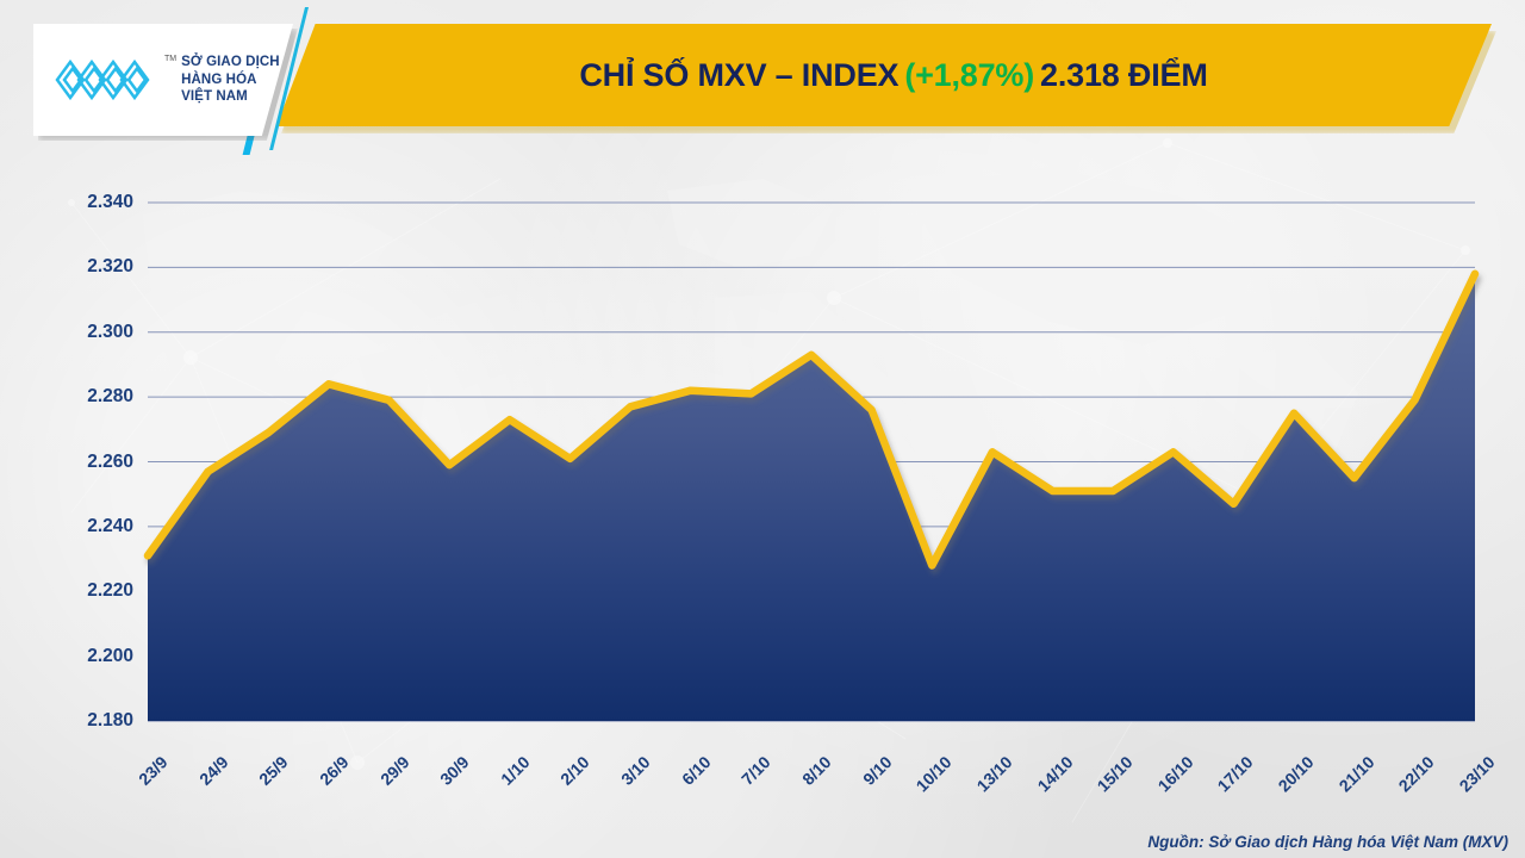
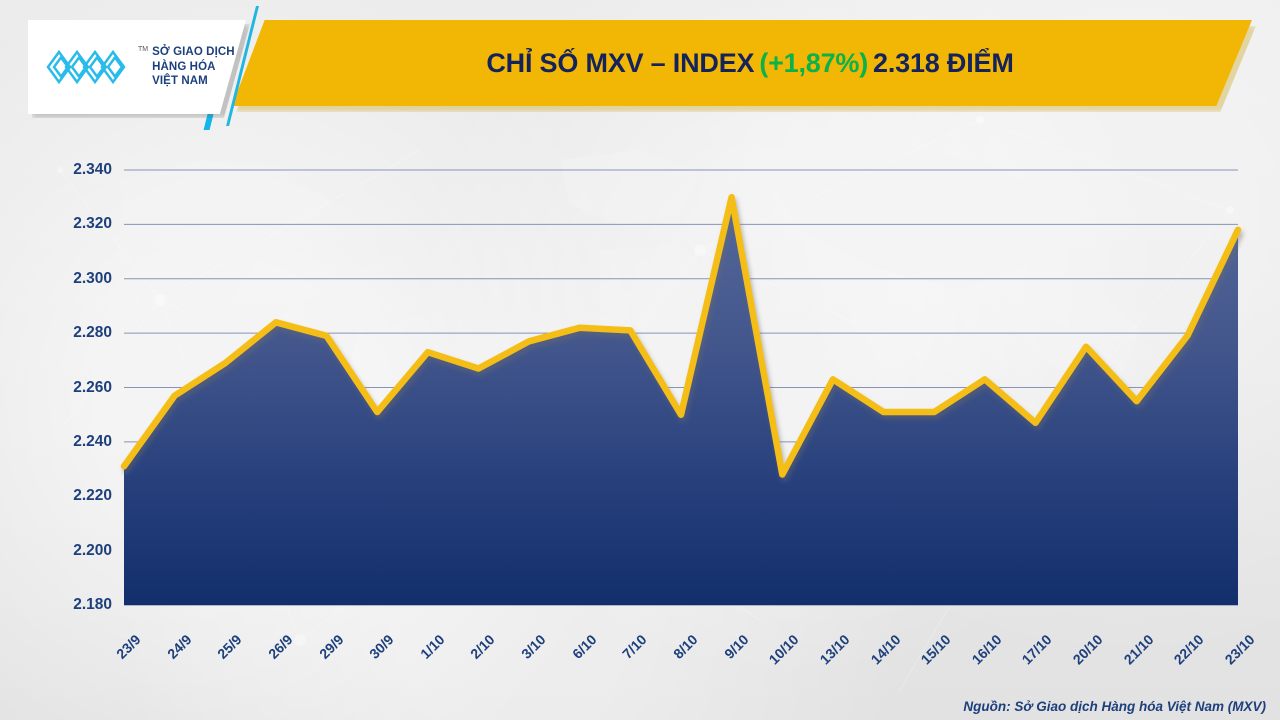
30/9: 2259 -> 2251
2/10: 2261 -> 2267
8/10: 2293 -> 2250
9/10: 2276 -> 2330
